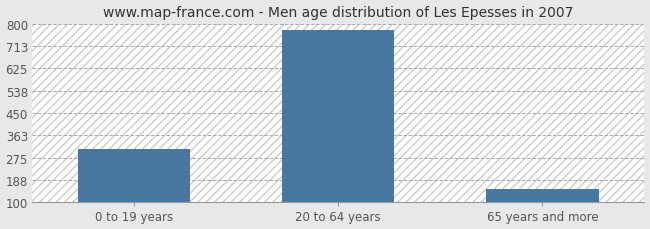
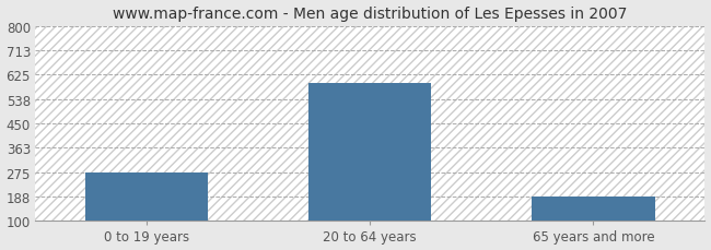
0 to 19 years: 310 -> 275
20 to 64 years: 775 -> 595
65 years and more: 152 -> 185
